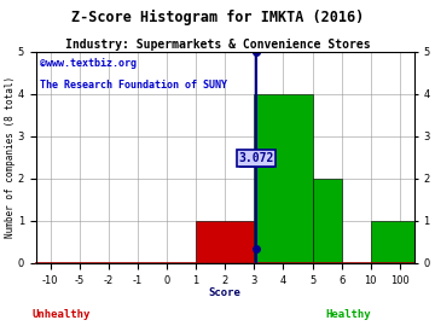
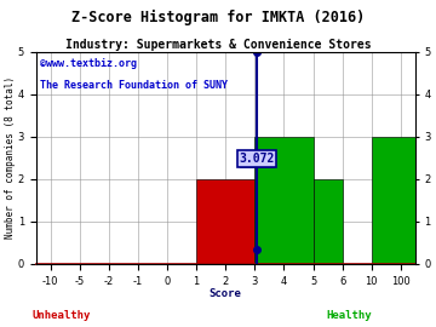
2: 1 -> 2
4: 4 -> 3
100: 1 -> 3
